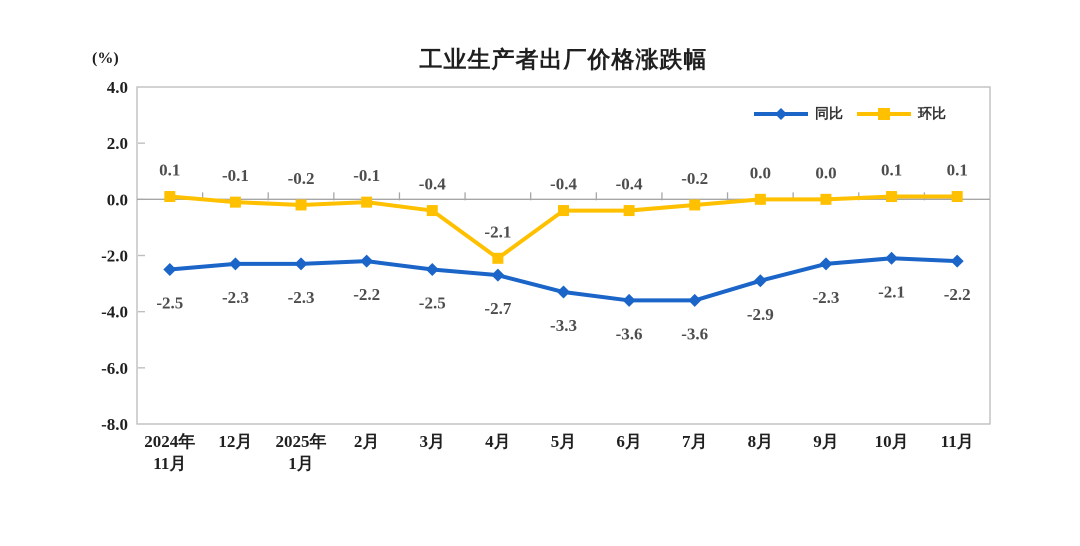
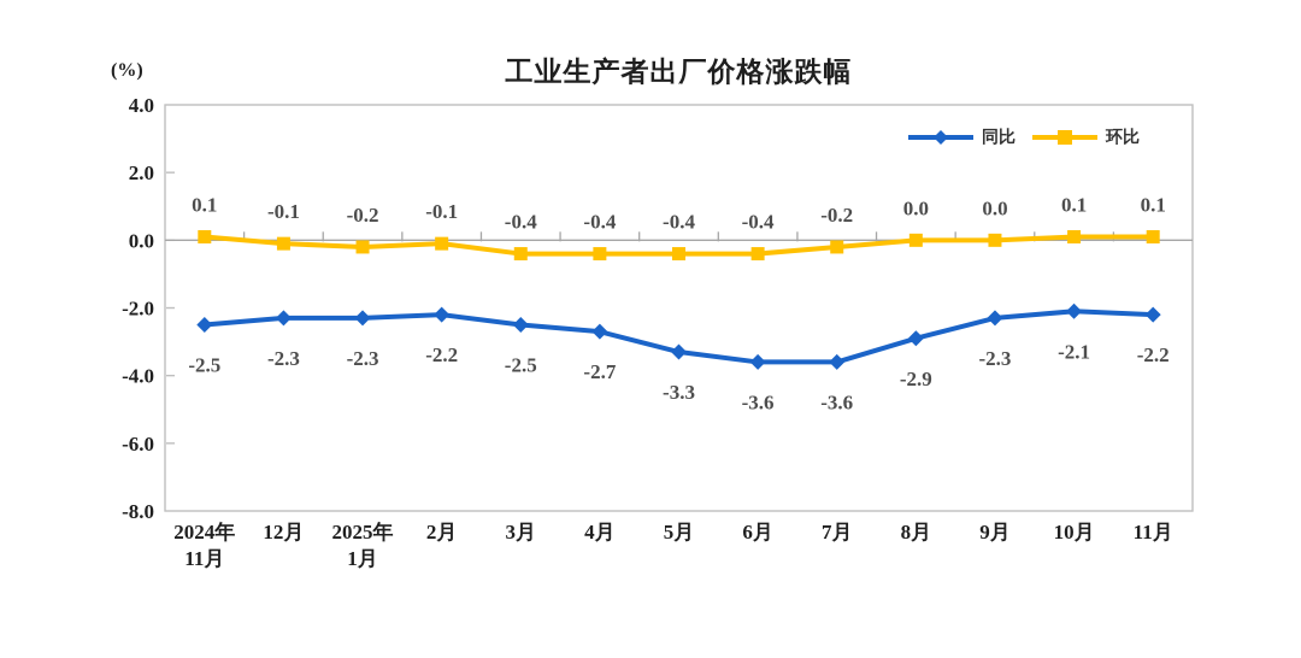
环比/4月: -2.1 -> -0.4
